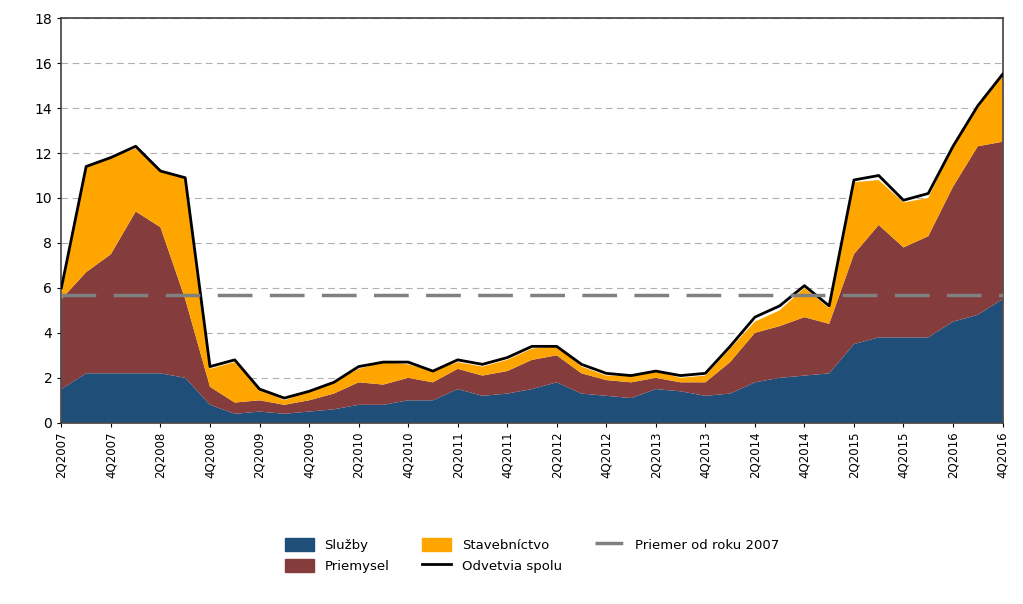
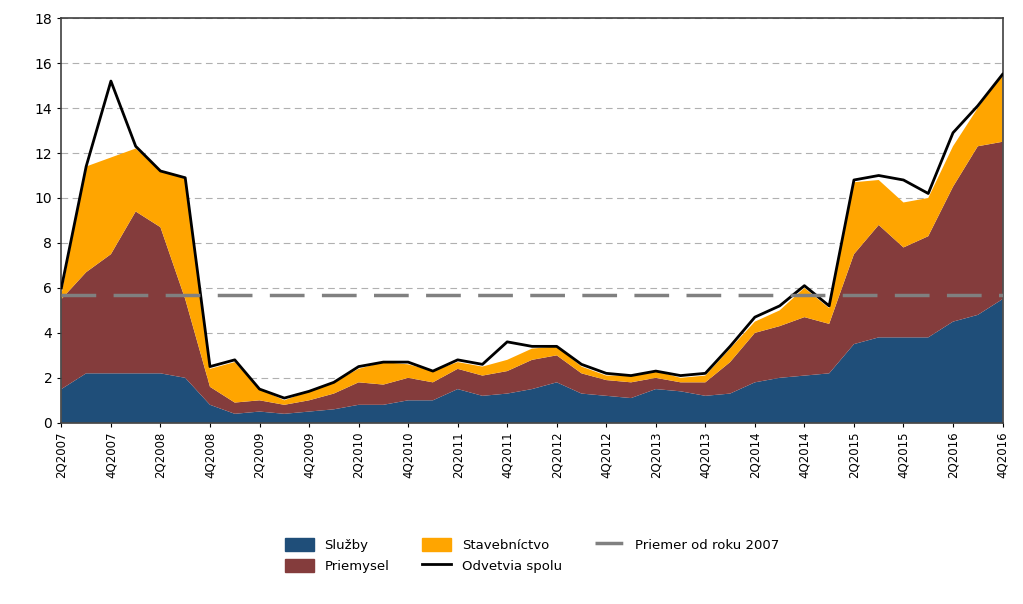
Odvetvia spolu/4Q2007: 11.8 -> 15.2
Odvetvia spolu/4Q2011: 2.9 -> 3.6
Odvetvia spolu/4Q2015: 9.9 -> 10.8
Odvetvia spolu/2Q2016: 12.3 -> 12.9
